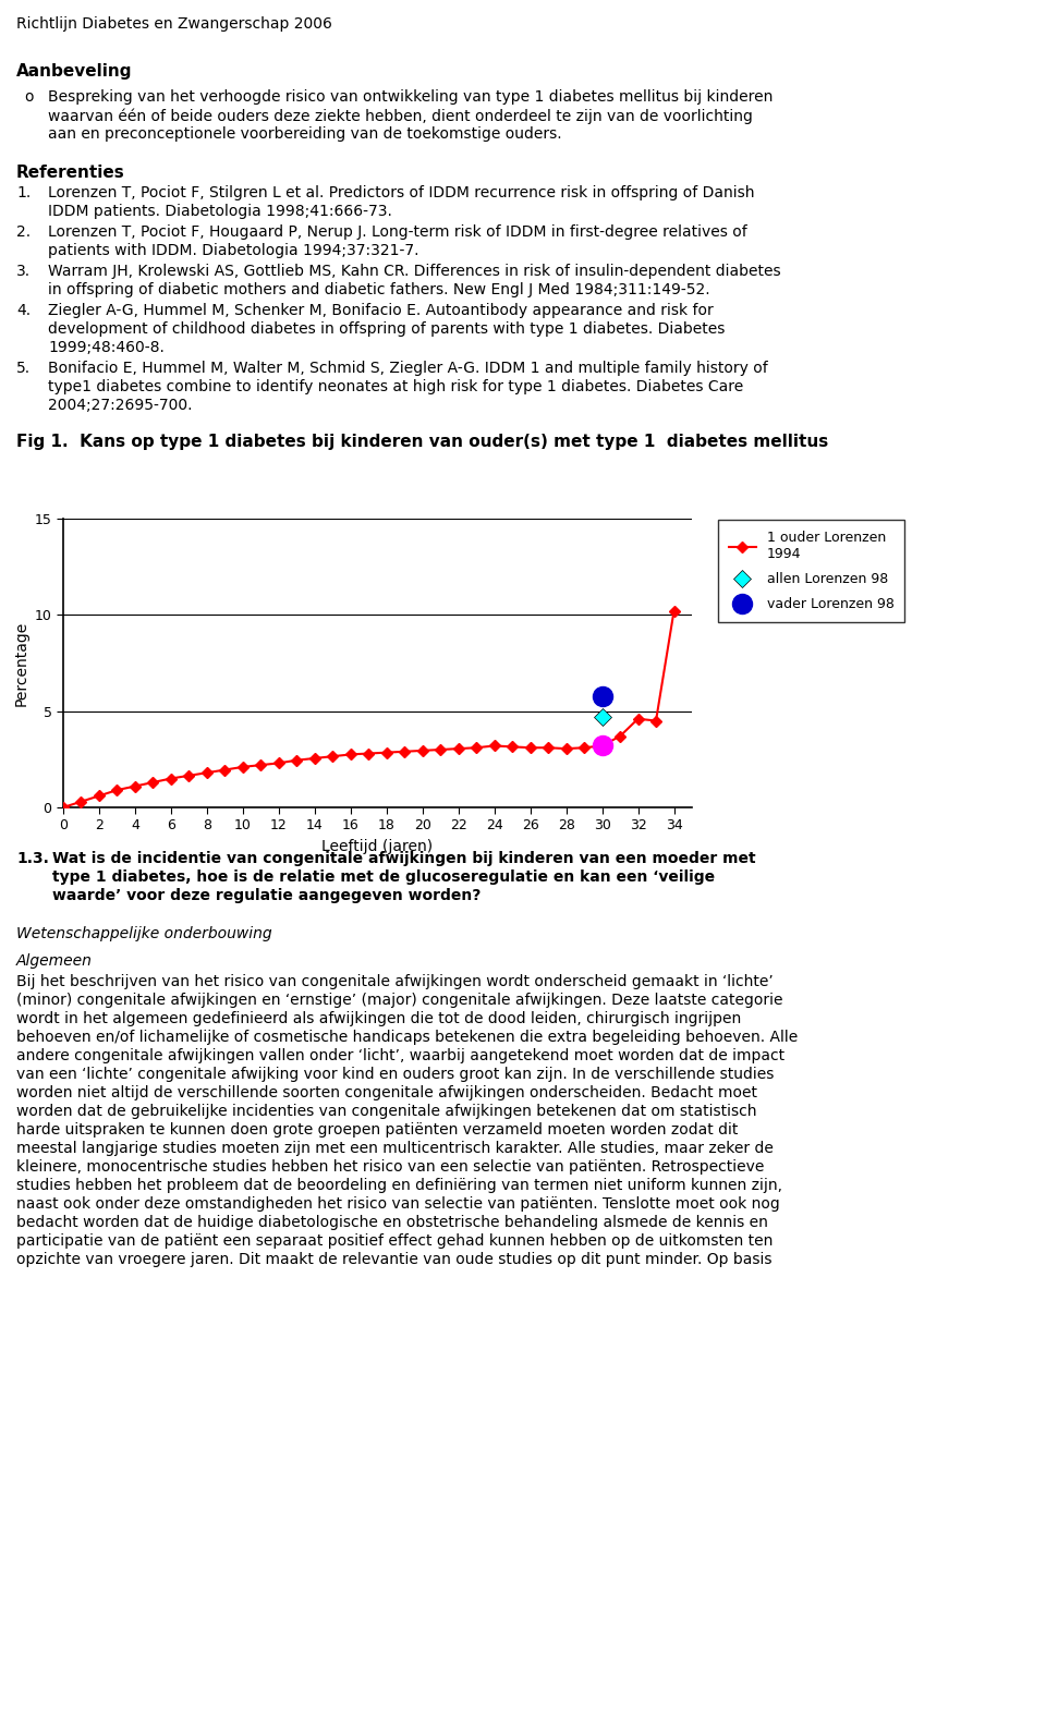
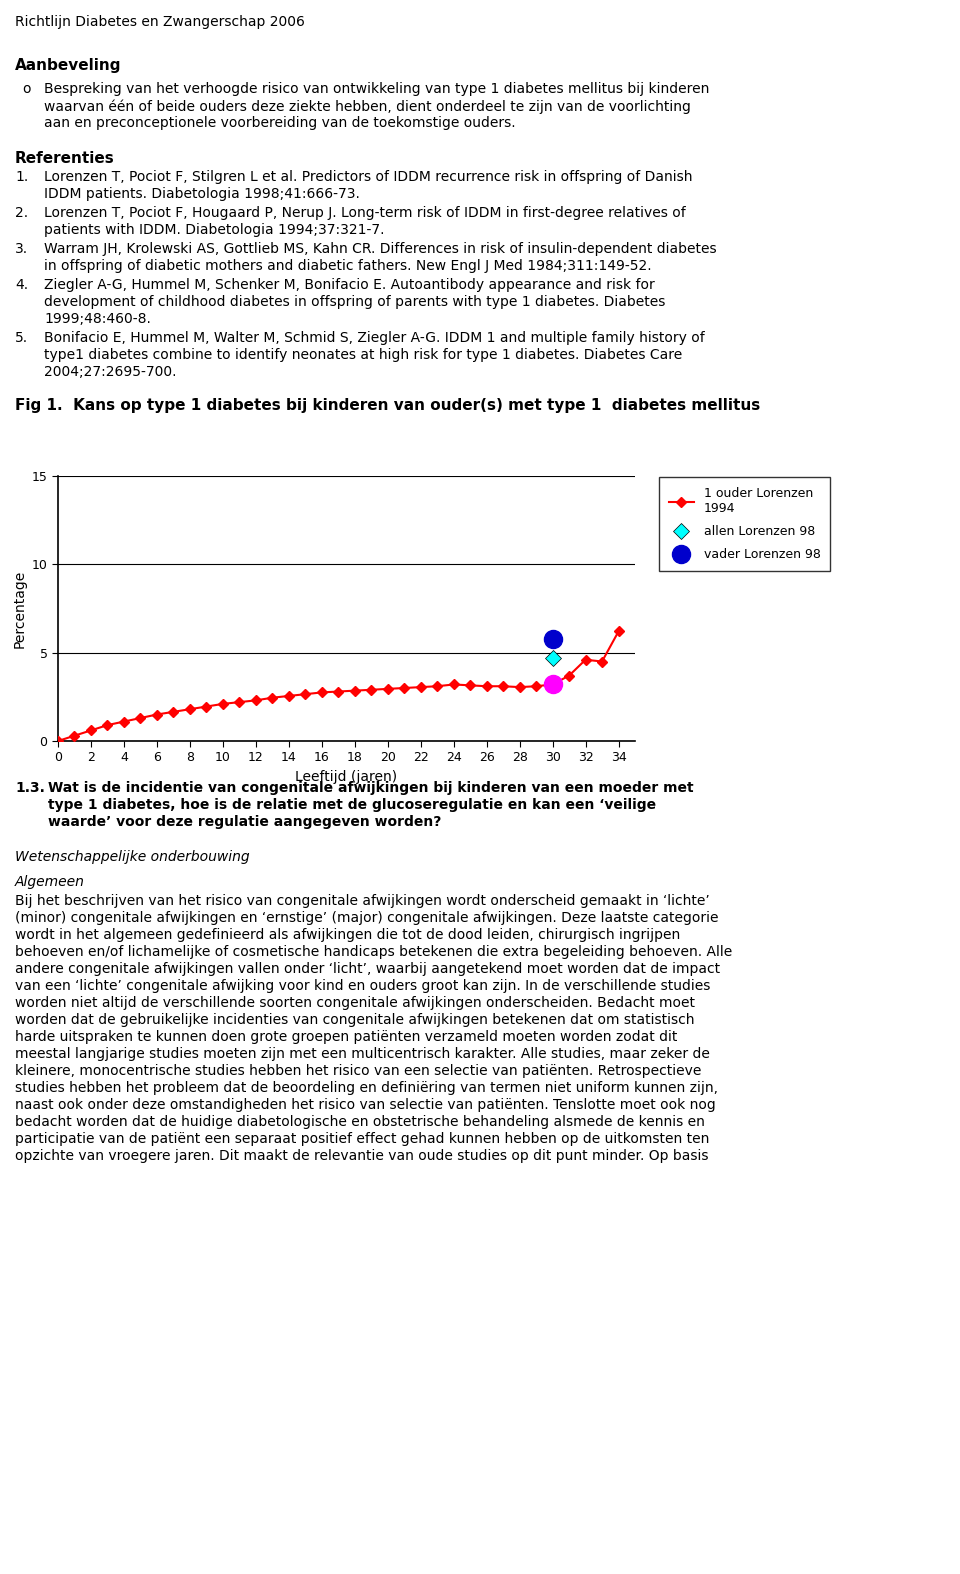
34: 10.2 -> 6.2
